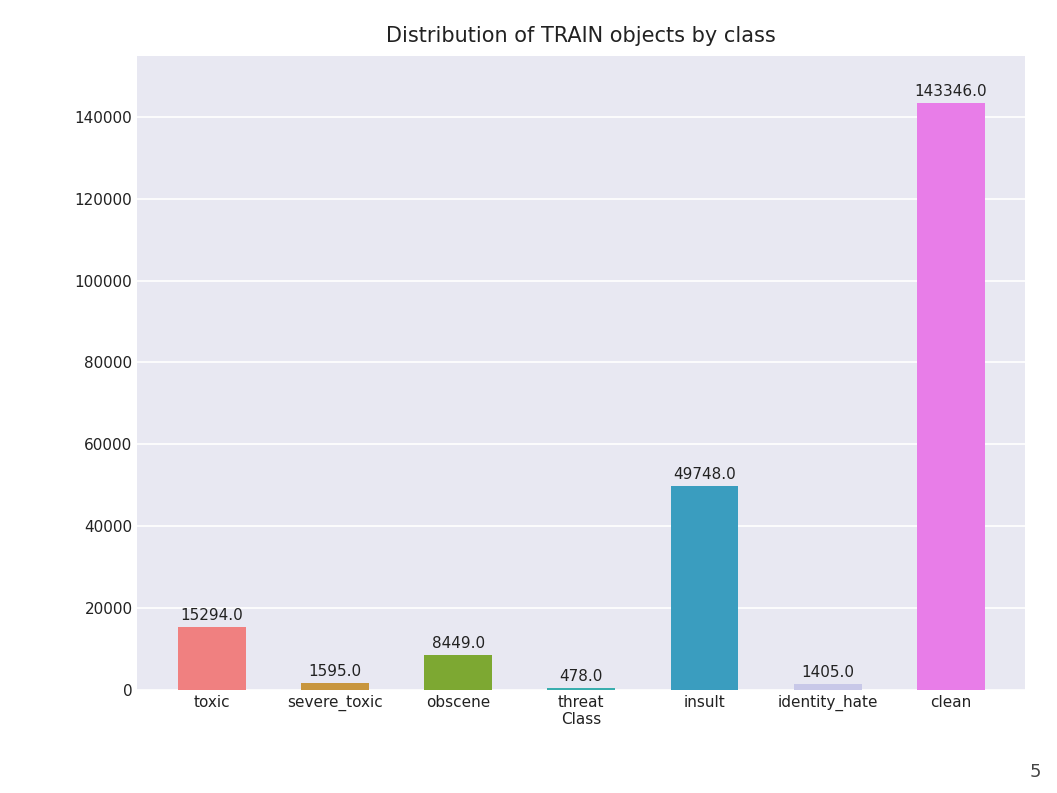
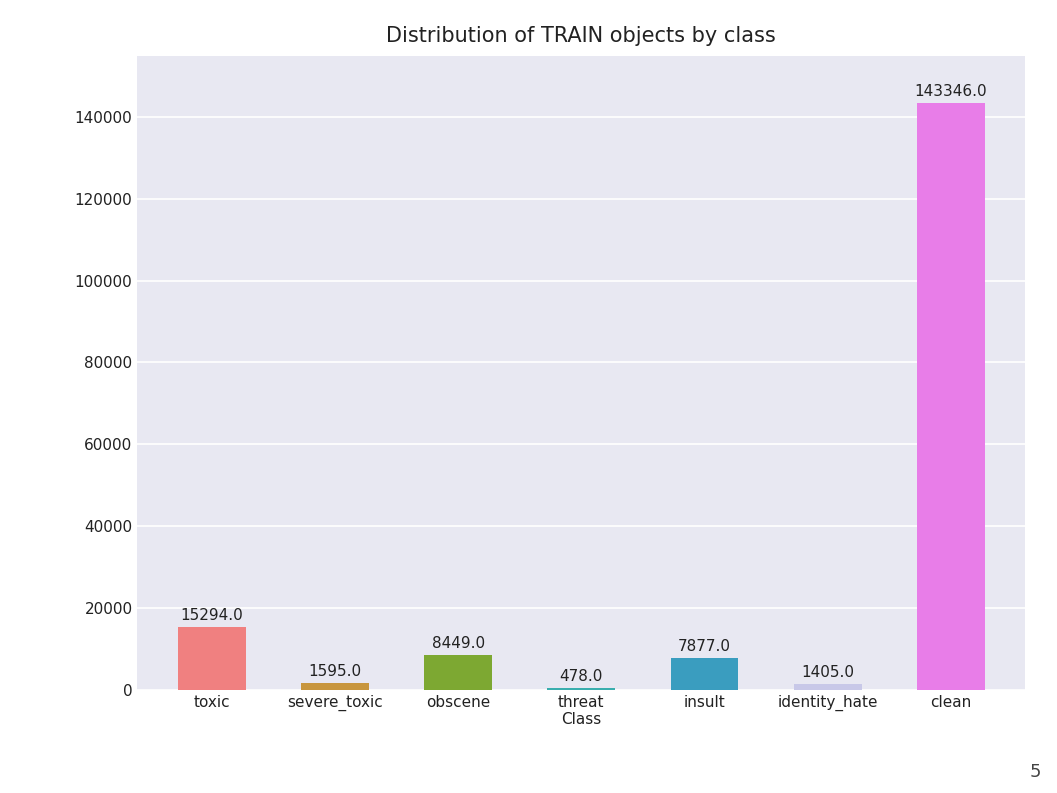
insult: 49748.0 -> 7877.0
